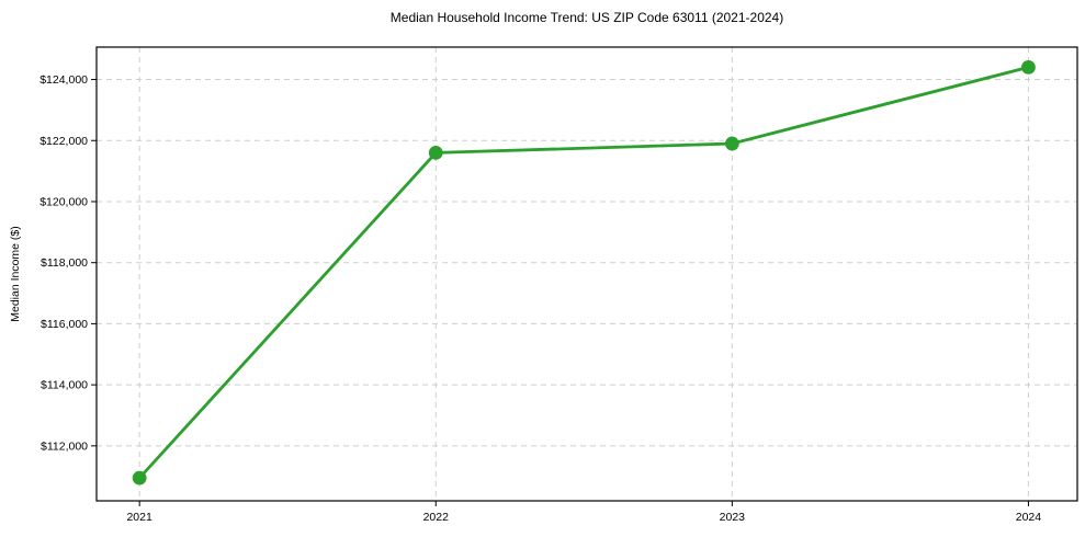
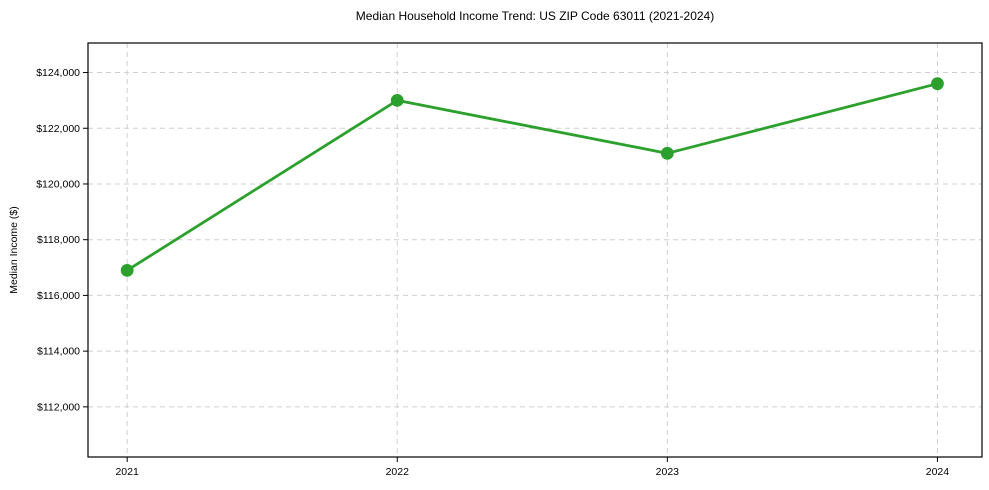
2021: $111000 -> $116900
2022: $121600 -> $123000
2023: $121900 -> $121100
2024: $124400 -> $123600
